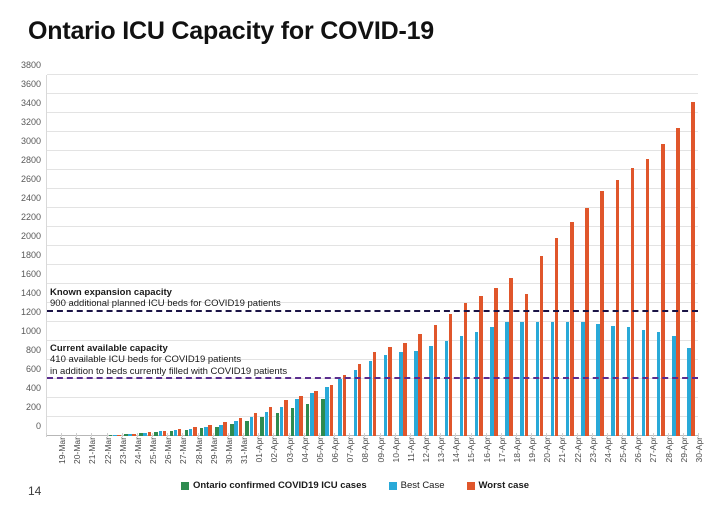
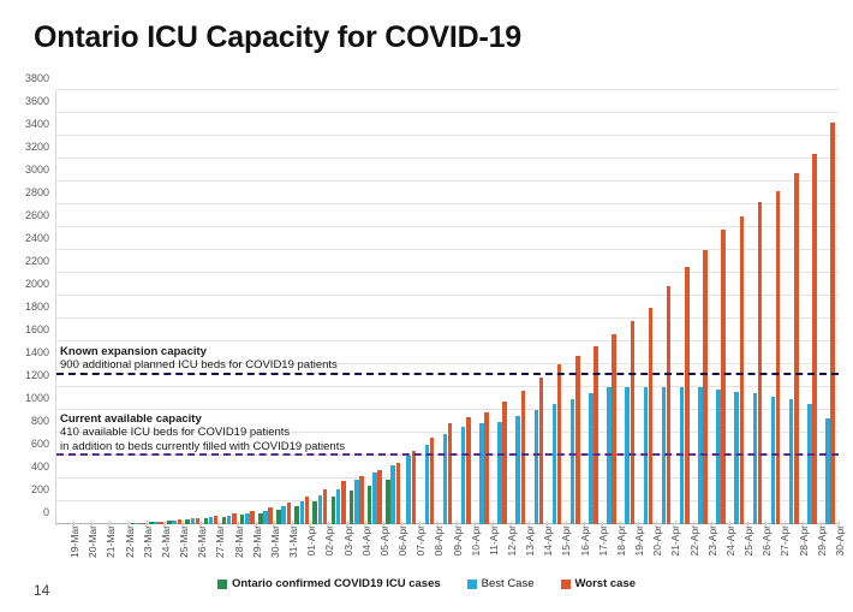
Worst case/19-Apr: 1500 -> 1800
